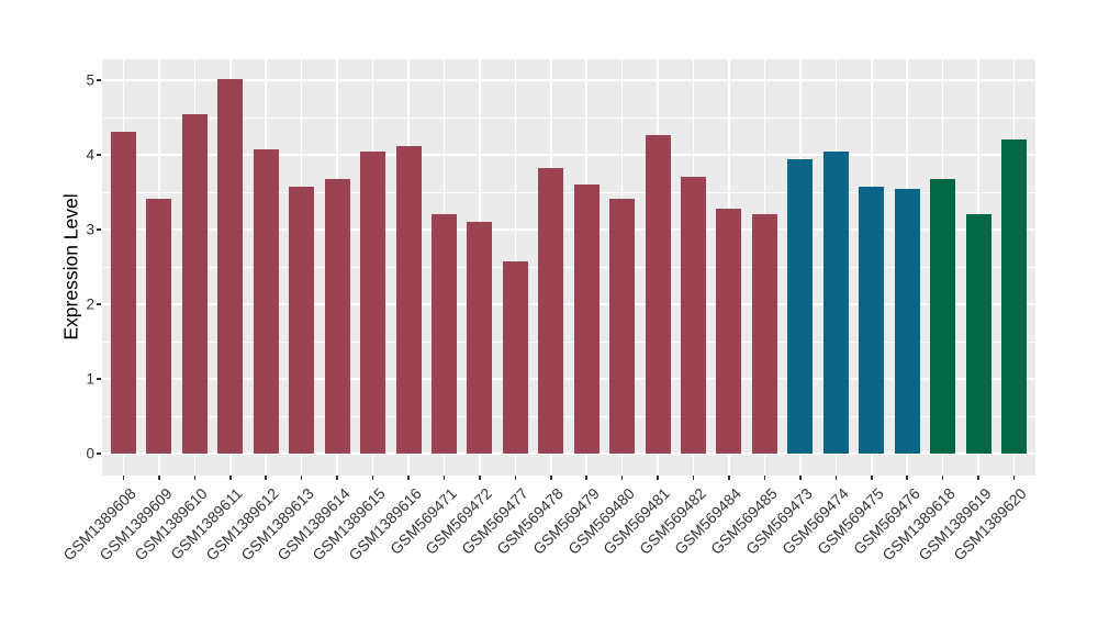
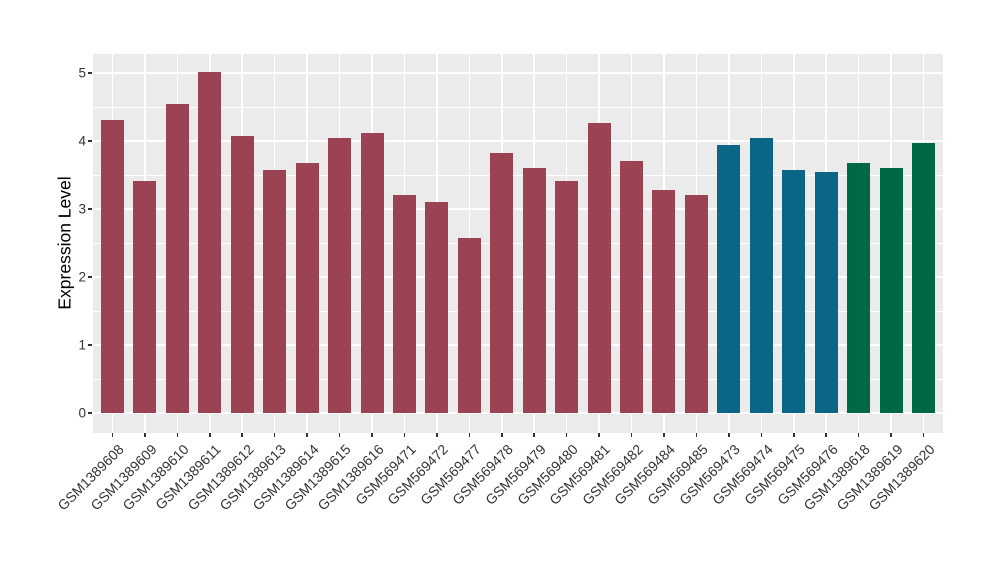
GSM1389619: 3.2 -> 3.6
GSM1389620: 4.2 -> 4.0
